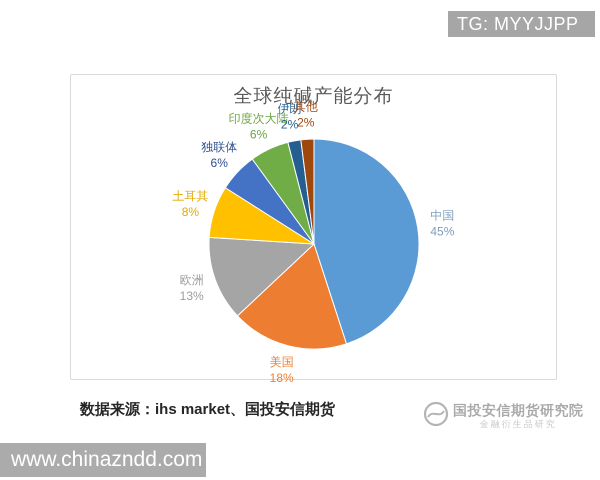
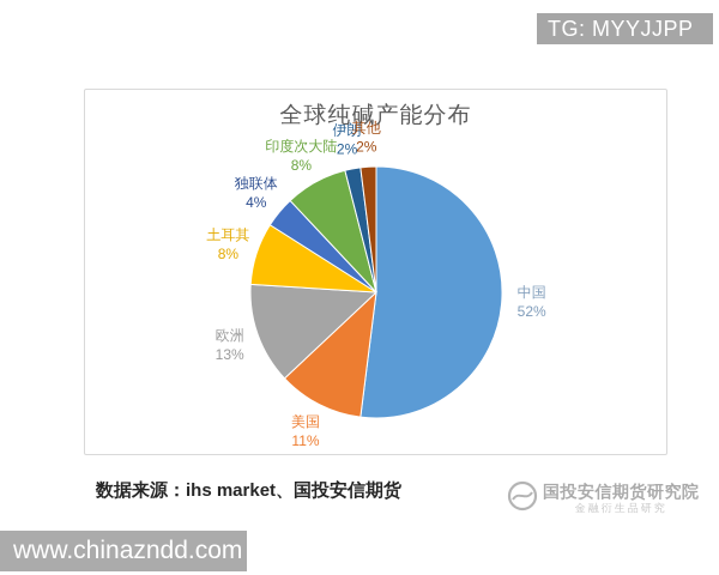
中国: 45% -> 52%
美国: 18% -> 11%
独联体: 6% -> 4%
印度次大陆: 6% -> 8%
